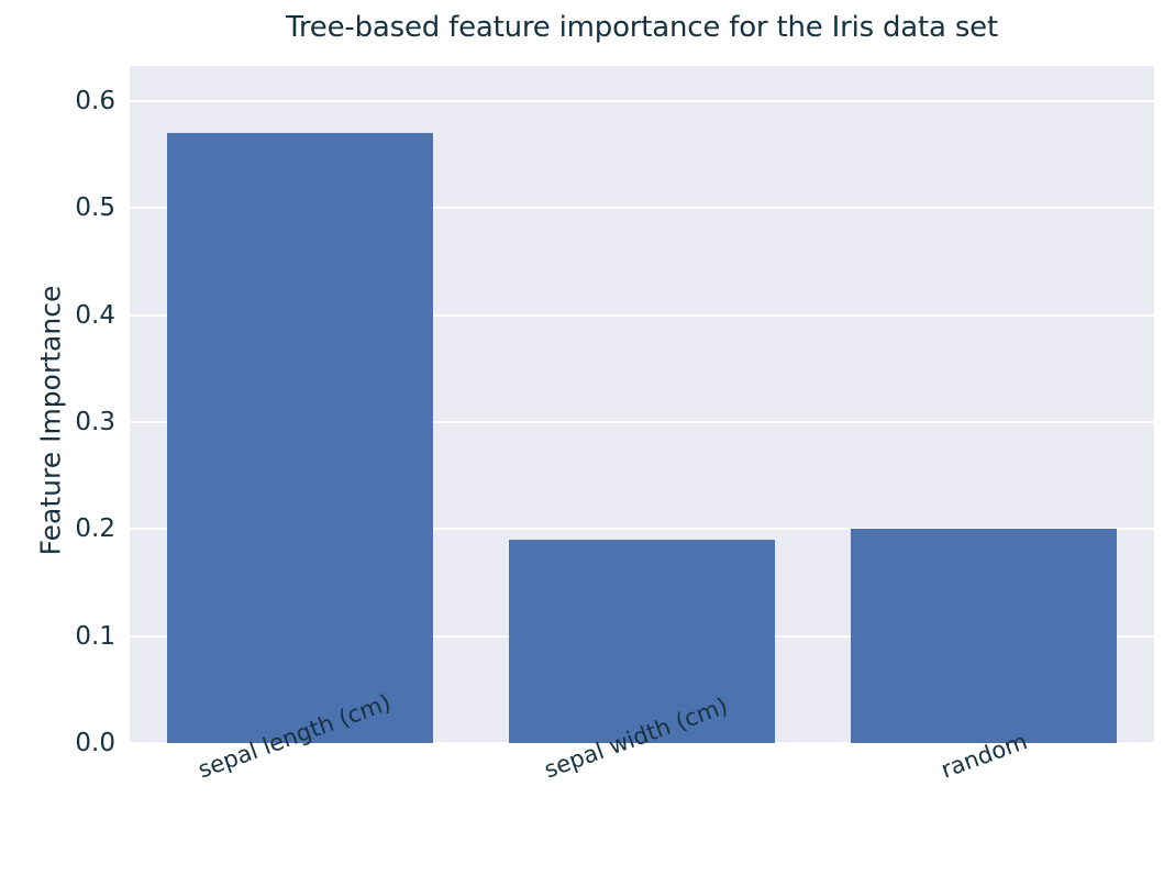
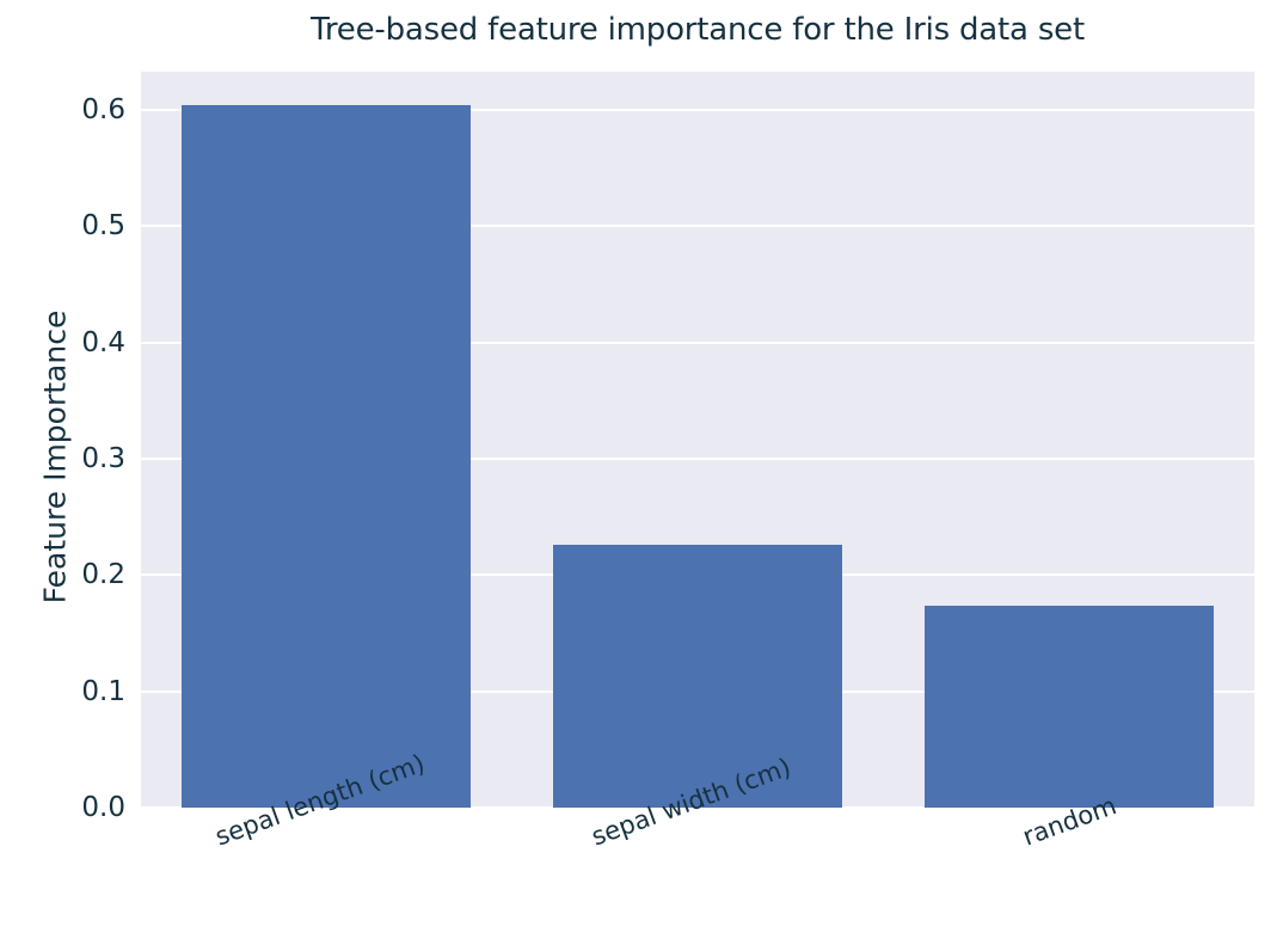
sepal length (cm): 0.57 -> 0.60
sepal width (cm): 0.19 -> 0.23
random: 0.20 -> 0.17
